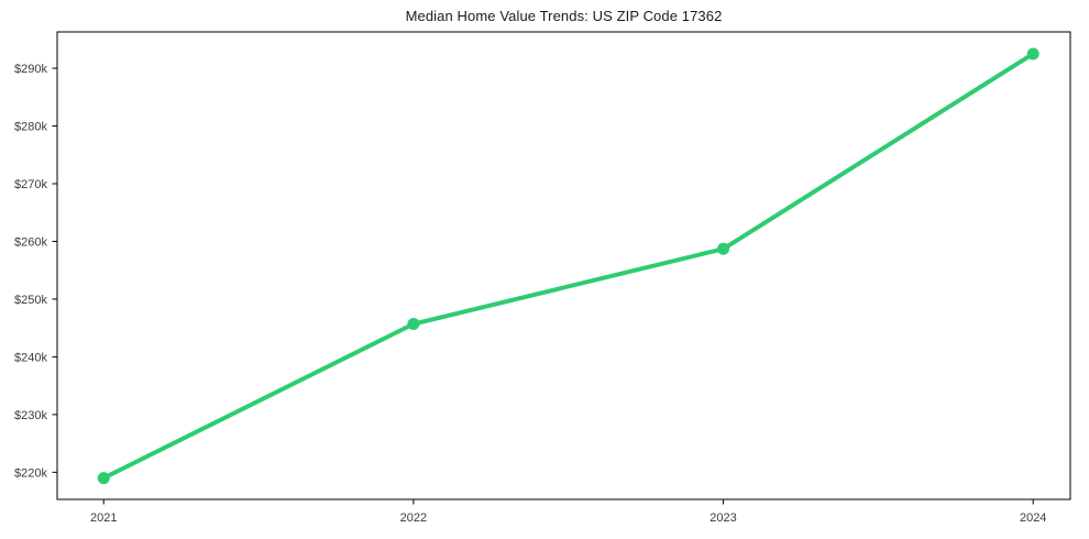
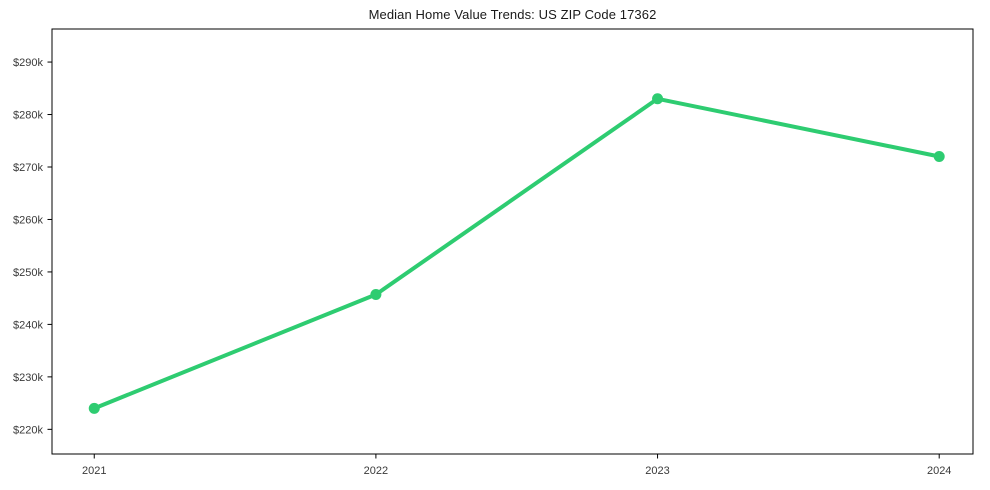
2021: $219k -> $224k
2023: $259k -> $283k
2024: $292k -> $272k
